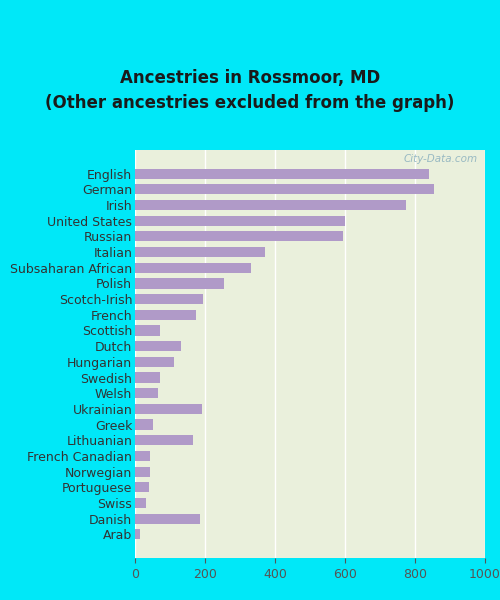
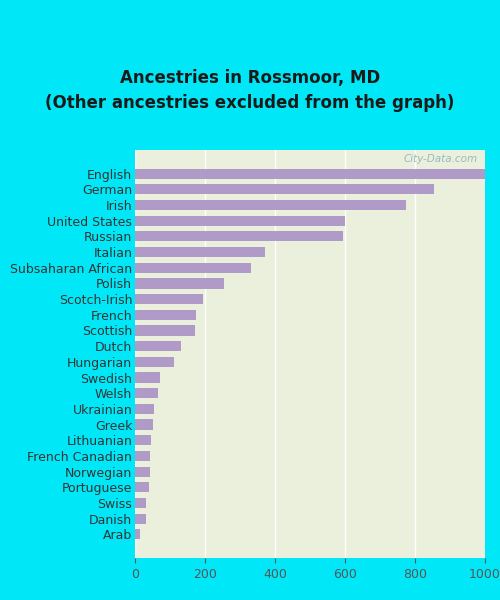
English: 840 -> 1000
Scottish: 70 -> 170
Ukrainian: 190 -> 55
Lithuanian: 165 -> 45
Danish: 185 -> 30
